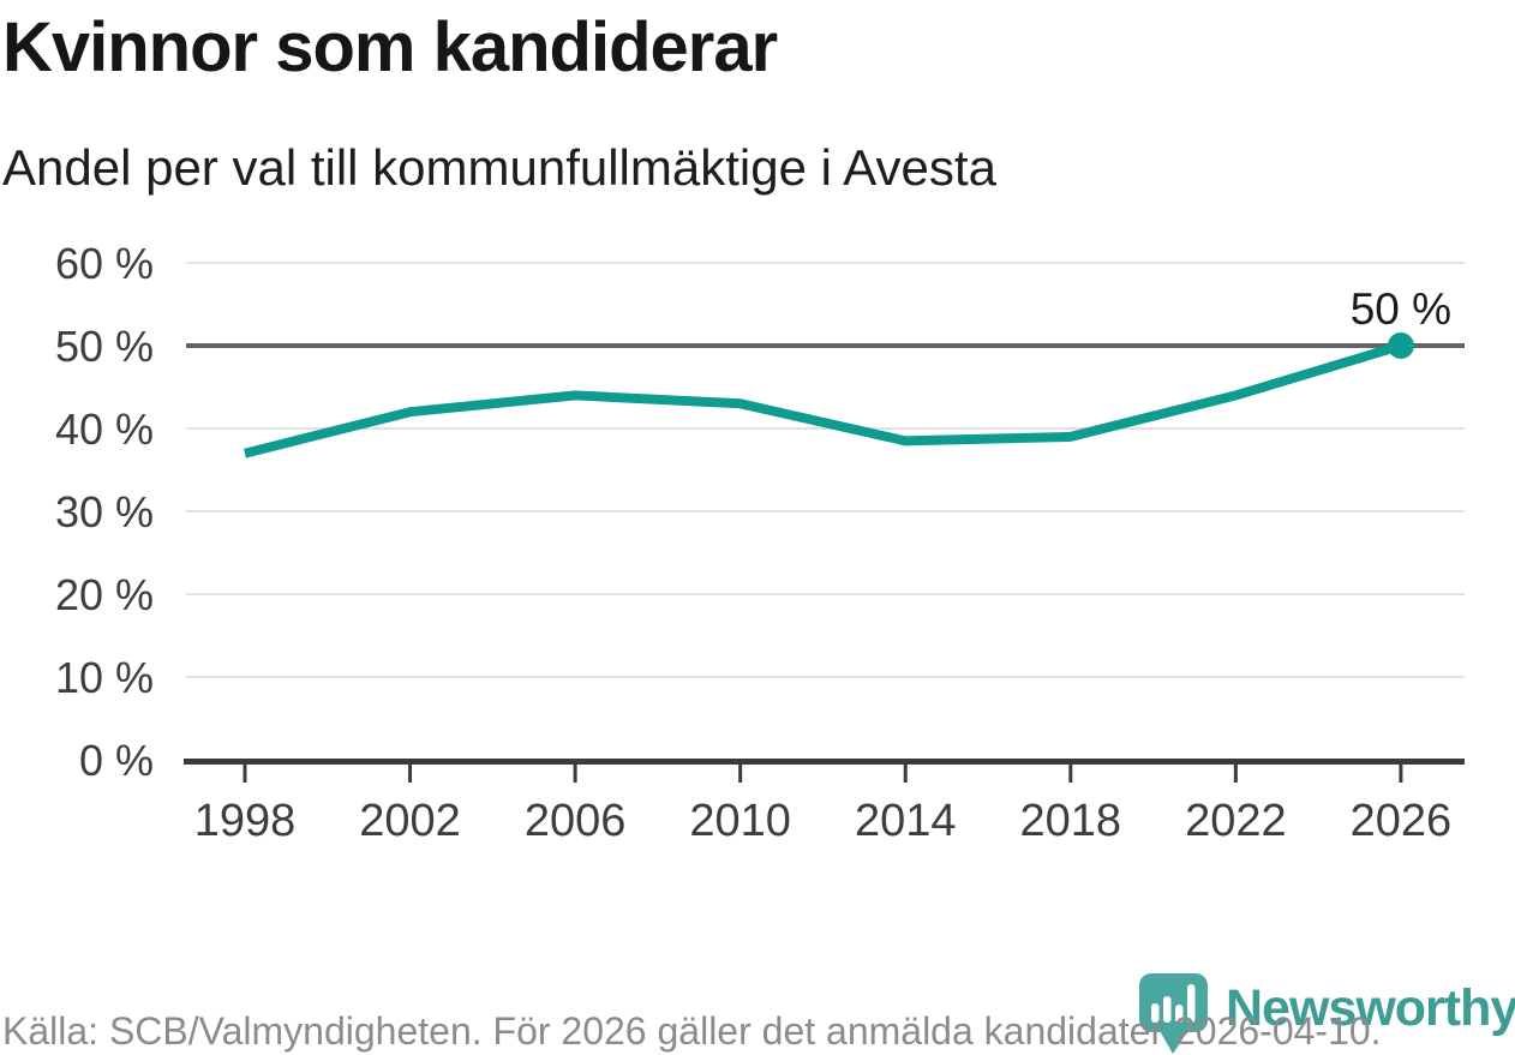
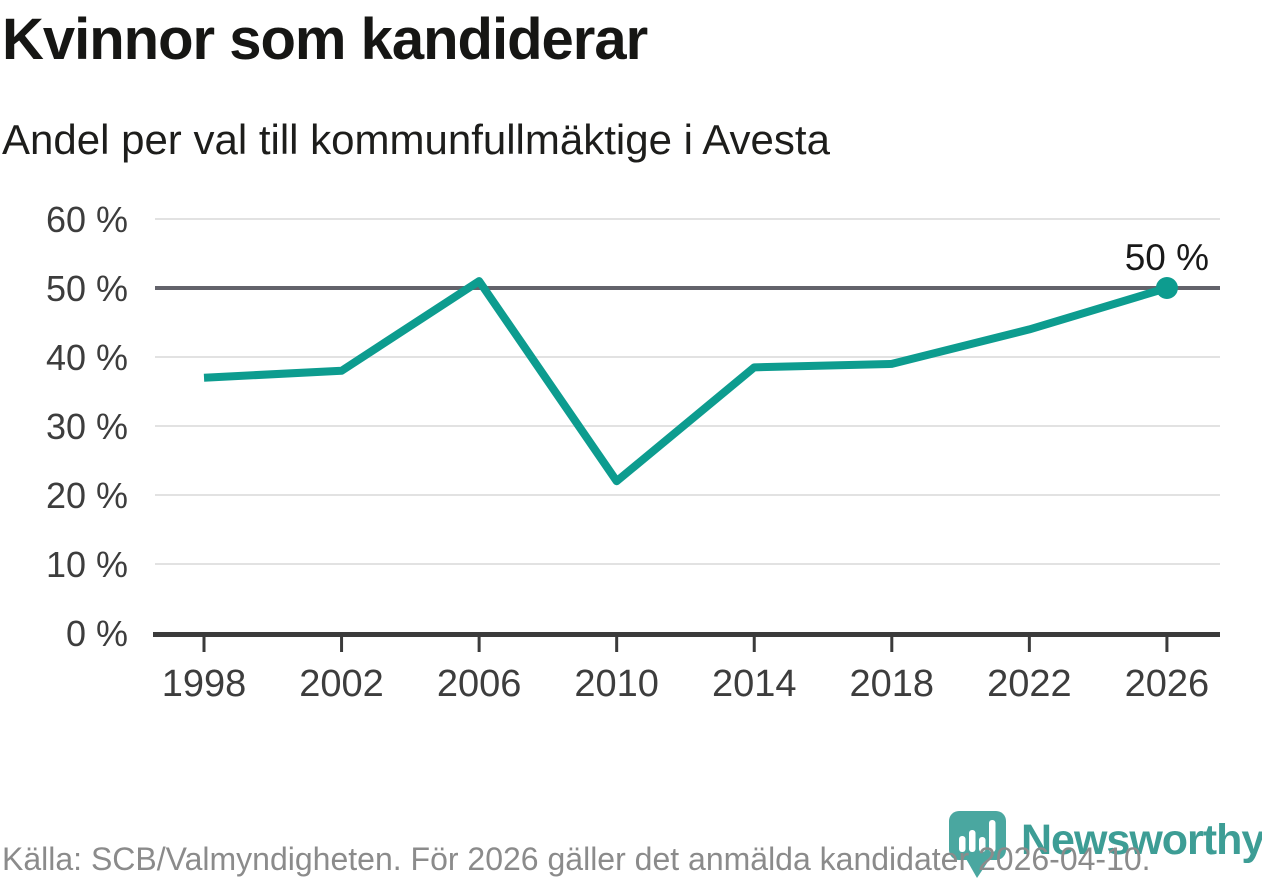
2002: 42% -> 38%
2006: 44% -> 51%
2010: 43% -> 22%
